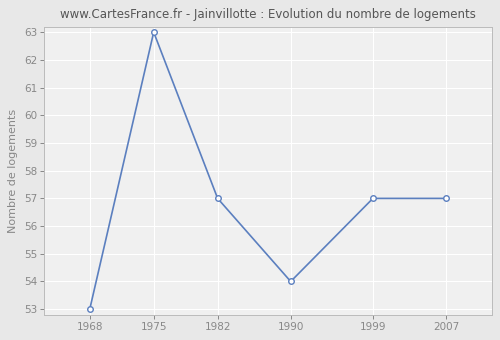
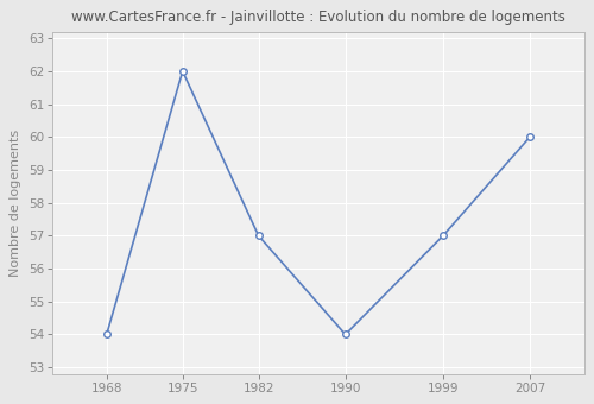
1968: 53 -> 54
1975: 63 -> 62
2007: 57 -> 60
